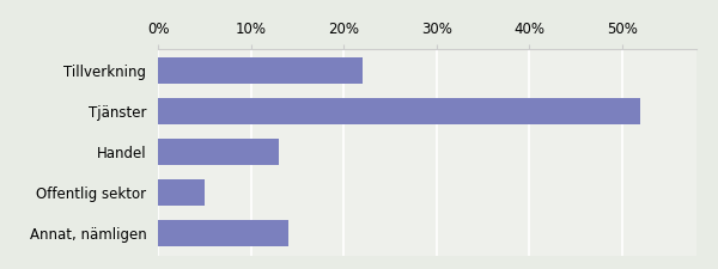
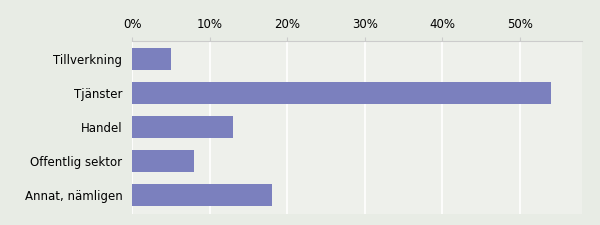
Tillverkning: 22% -> 5%
Tjänster: 52% -> 54%
Offentlig sektor: 5% -> 8%
Annat, nämligen: 14% -> 18%
